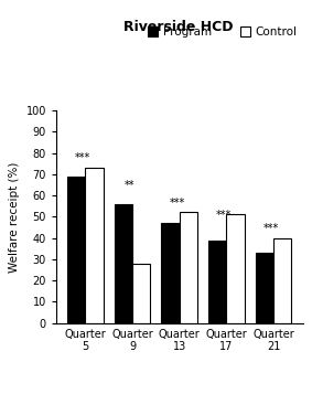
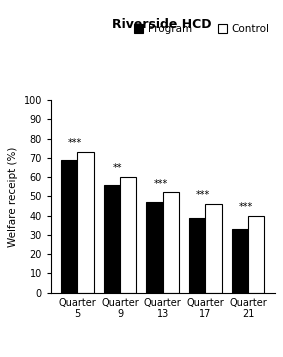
Control/Quarter 9: 28 -> 60
Control/Quarter 17: 51 -> 46
